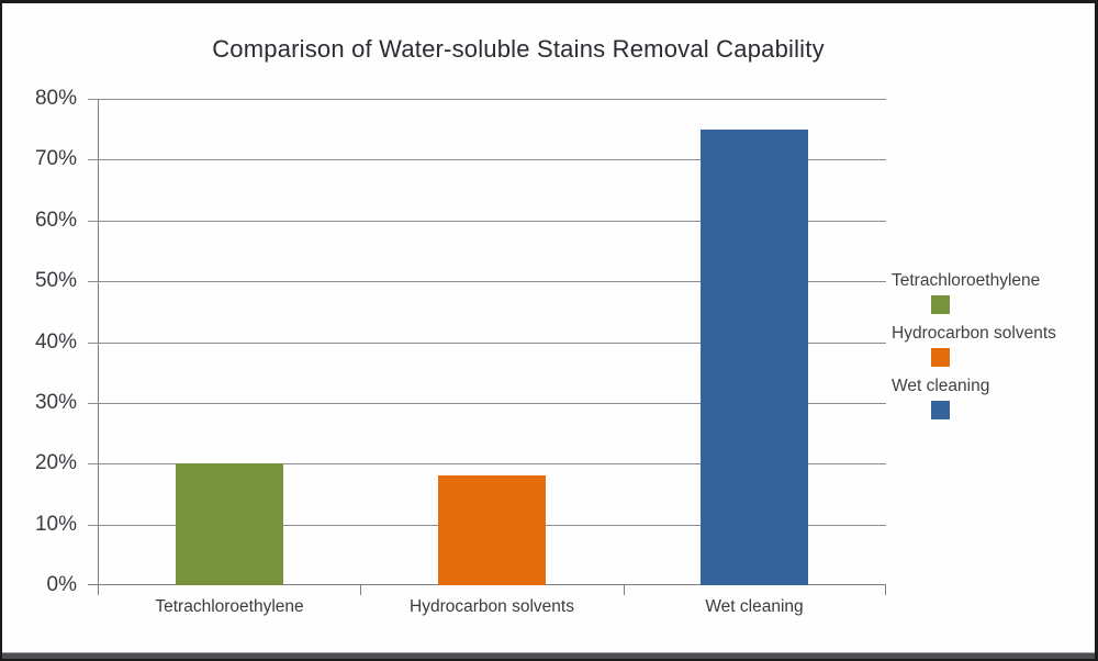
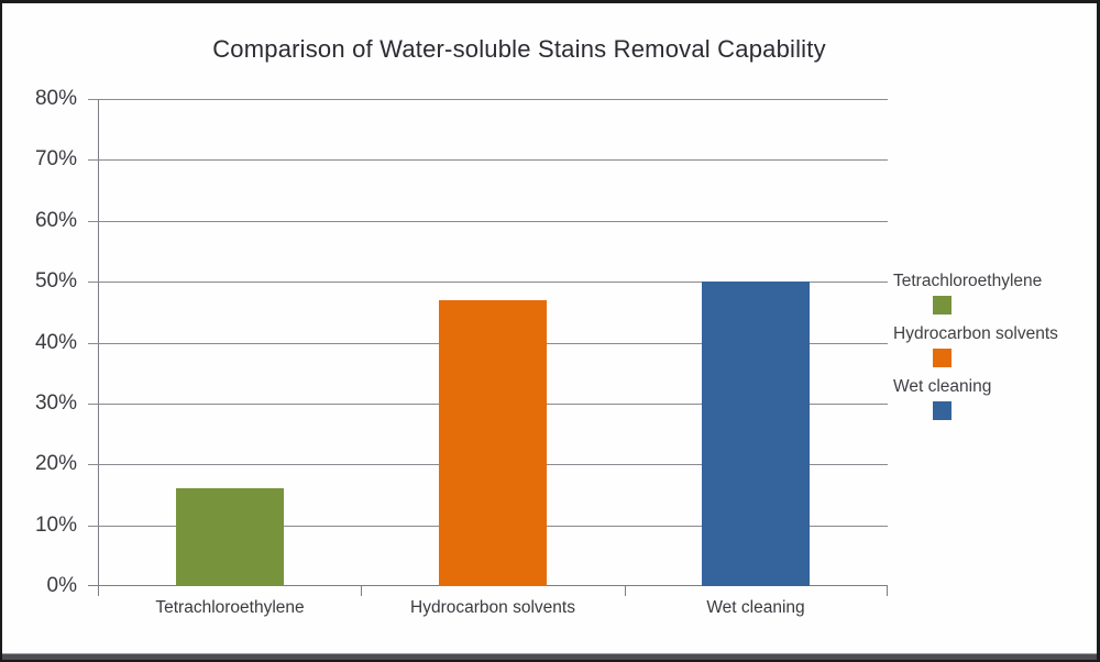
Tetrachloroethylene: 20% -> 16%
Hydrocarbon solvents: 18% -> 47%
Wet cleaning: 75% -> 50%
